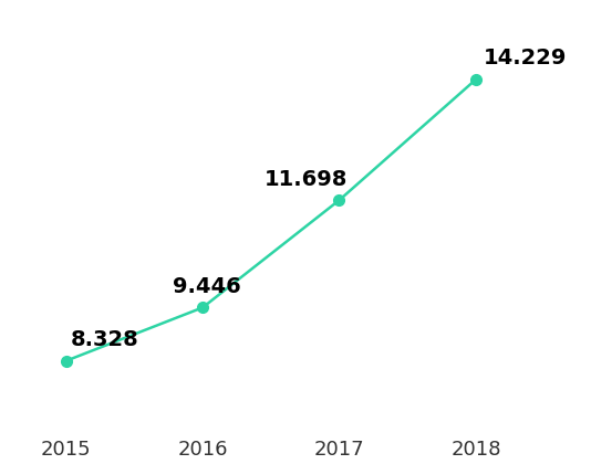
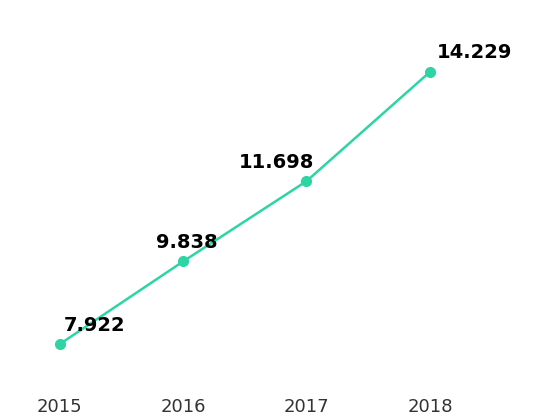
2015: 8.328 -> 7.922
2016: 9.446 -> 9.838
